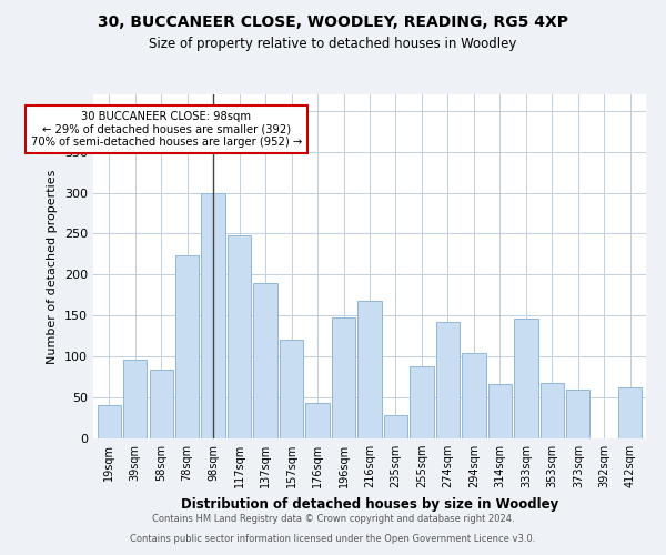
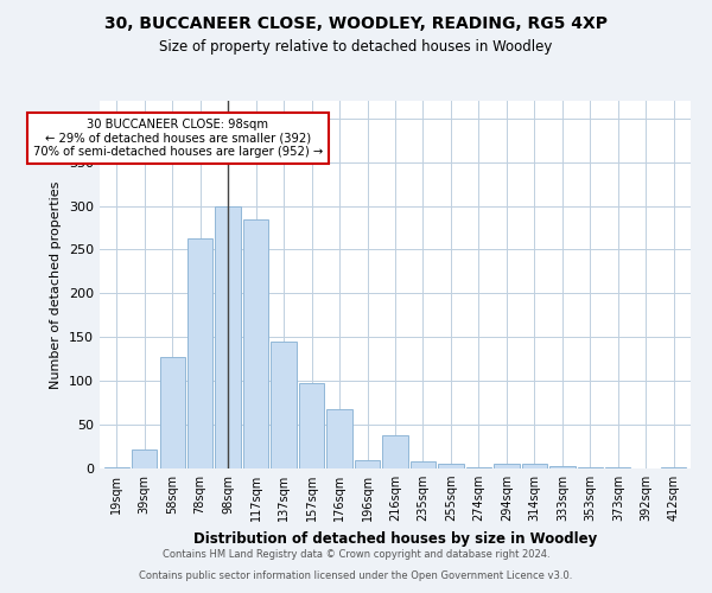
19sqm: 40 -> 2
39sqm: 96 -> 22
58sqm: 84 -> 128
78sqm: 224 -> 263
117sqm: 248 -> 285
137sqm: 190 -> 145
157sqm: 120 -> 97
176sqm: 44 -> 68
196sqm: 148 -> 9
216sqm: 168 -> 38
235sqm: 28 -> 8
255sqm: 88 -> 6
274sqm: 142 -> 2
294sqm: 104 -> 5
314sqm: 66 -> 5
333sqm: 146 -> 3
353sqm: 68 -> 1
373sqm: 60 -> 2
412sqm: 62 -> 2
